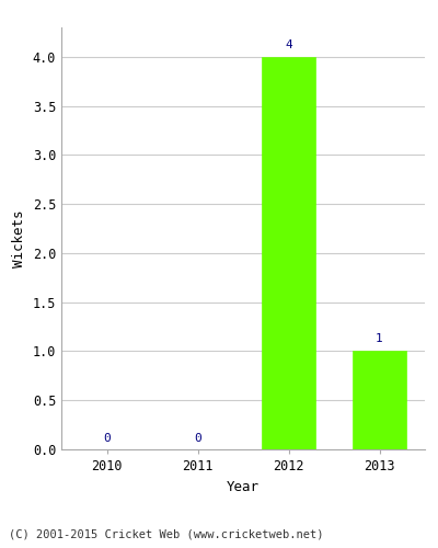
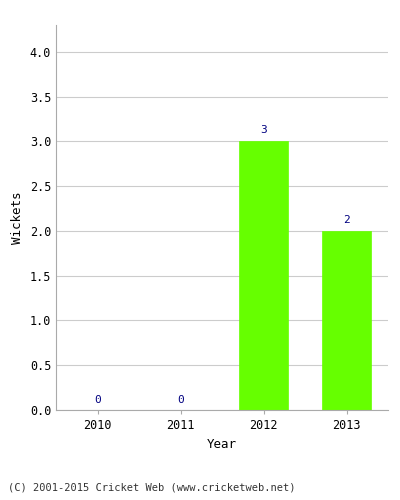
2012: 4 -> 3
2013: 1 -> 2
